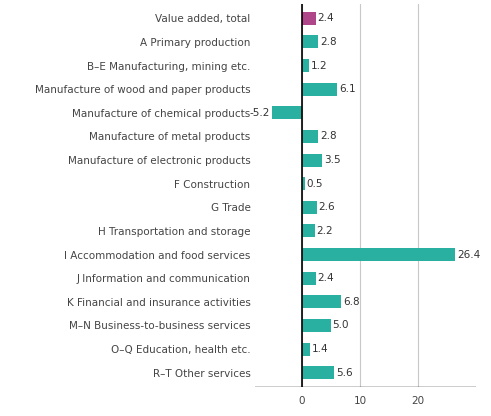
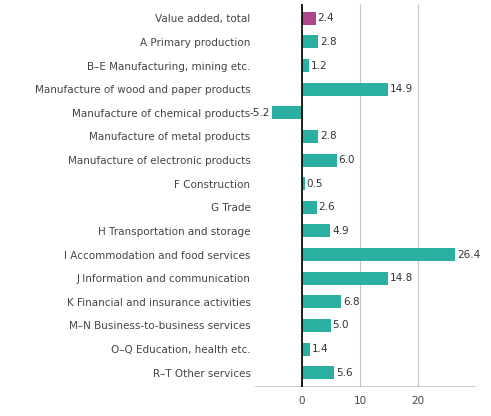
Manufacture of wood and paper products: 6.1 -> 14.9
Manufacture of electronic products: 3.5 -> 6.0
H Transportation and storage: 2.2 -> 4.9
J Information and communication: 2.4 -> 14.8
